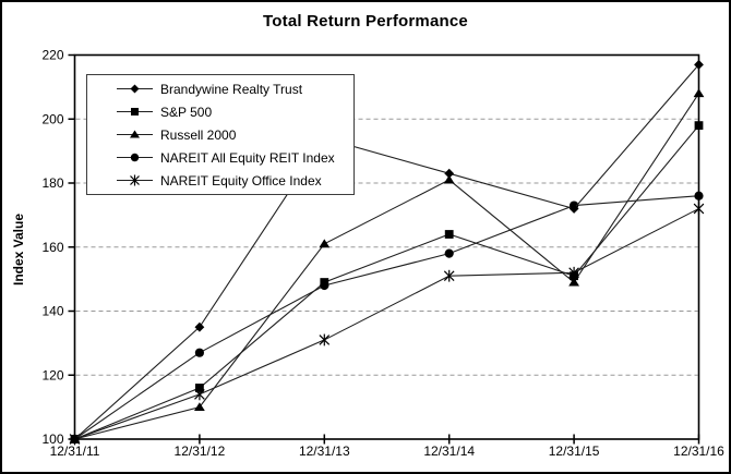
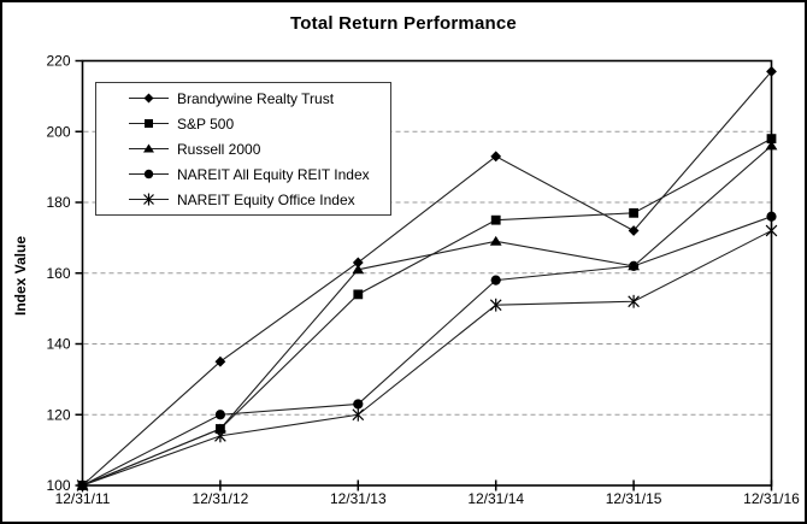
Russell 2000/12/31/12: 110 -> 116
NAREIT All Equity REIT Index/12/31/12: 127 -> 120
Brandywine Realty Trust/12/31/13: 194 -> 163
S&P 500/12/31/13: 149 -> 154
NAREIT All Equity REIT Index/12/31/13: 148 -> 123
NAREIT Equity Office Index/12/31/13: 131 -> 120
Brandywine Realty Trust/12/31/14: 183 -> 193
S&P 500/12/31/14: 164 -> 175
Russell 2000/12/31/14: 181 -> 169
S&P 500/12/31/15: 151 -> 177
Russell 2000/12/31/15: 149 -> 162
NAREIT All Equity REIT Index/12/31/15: 173 -> 162
Russell 2000/12/31/16: 208 -> 196
